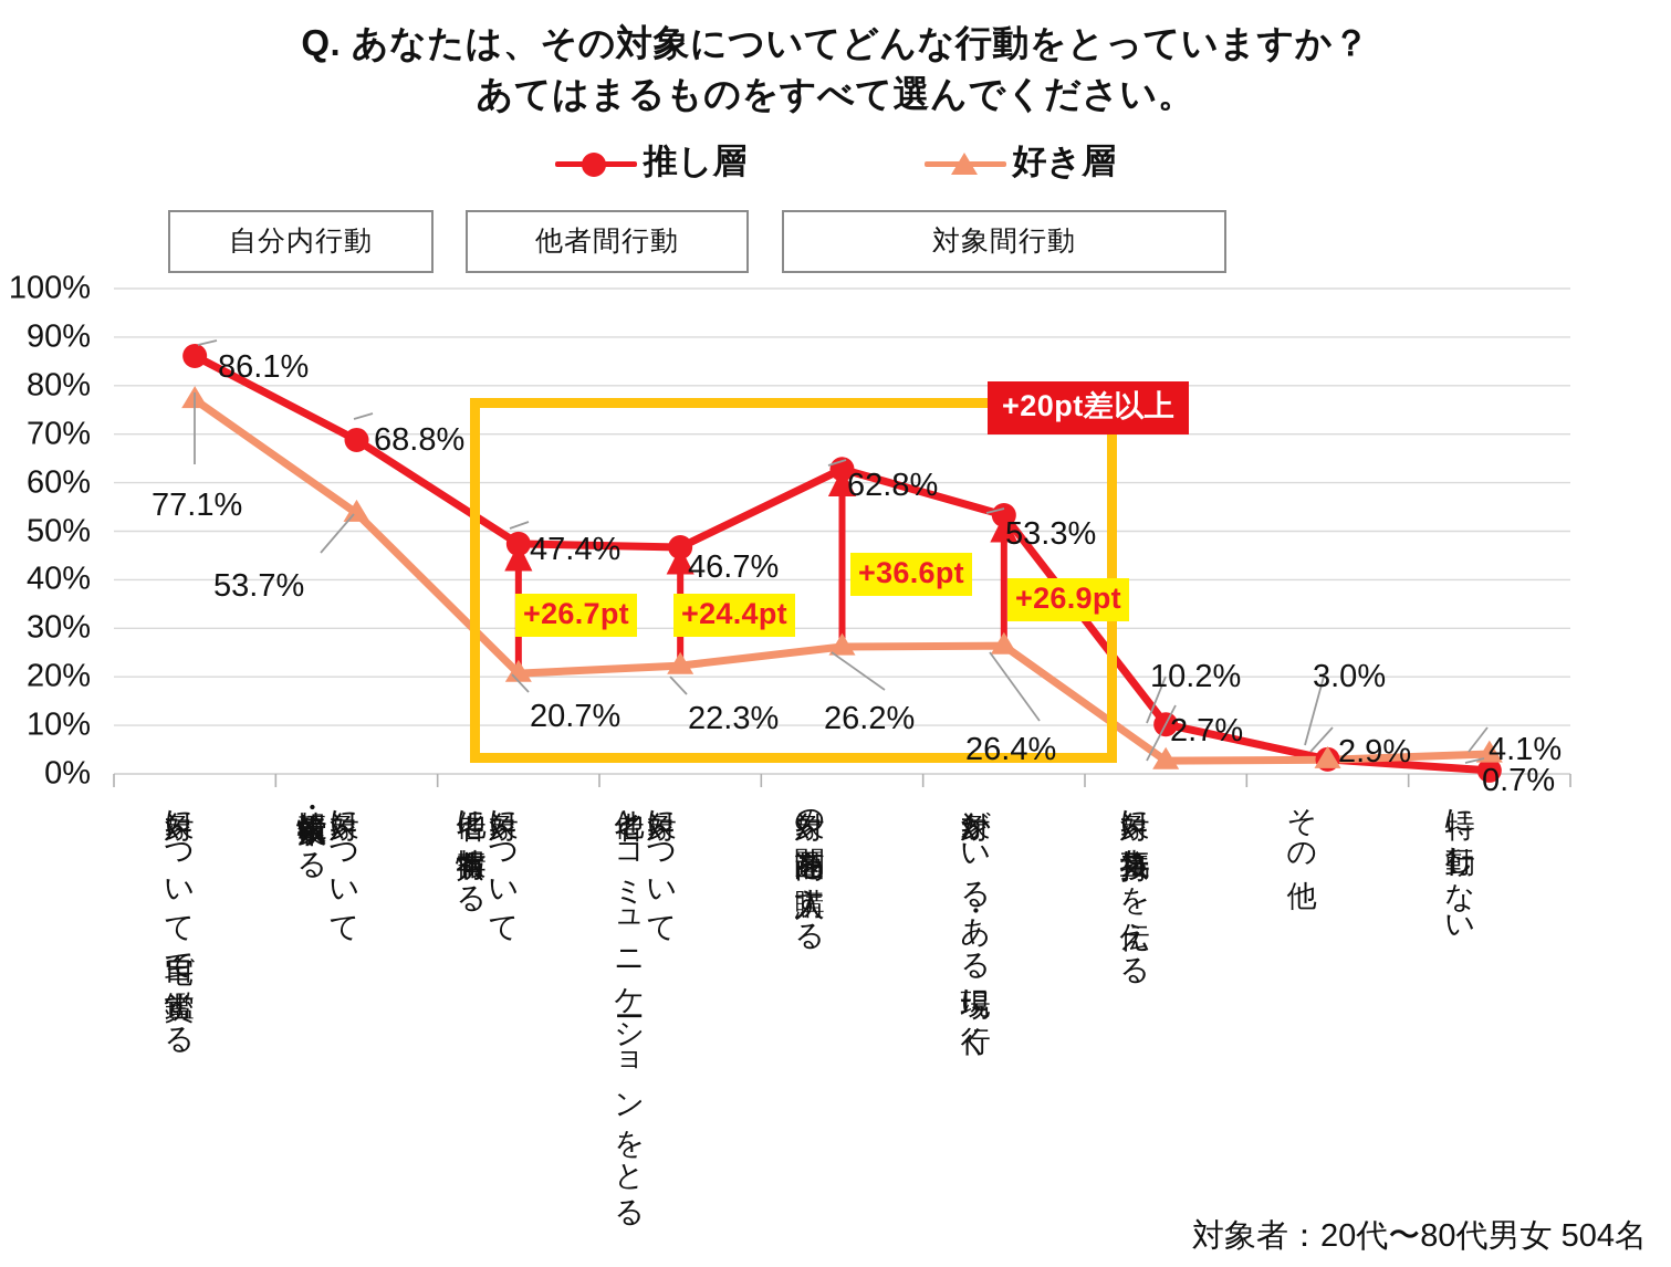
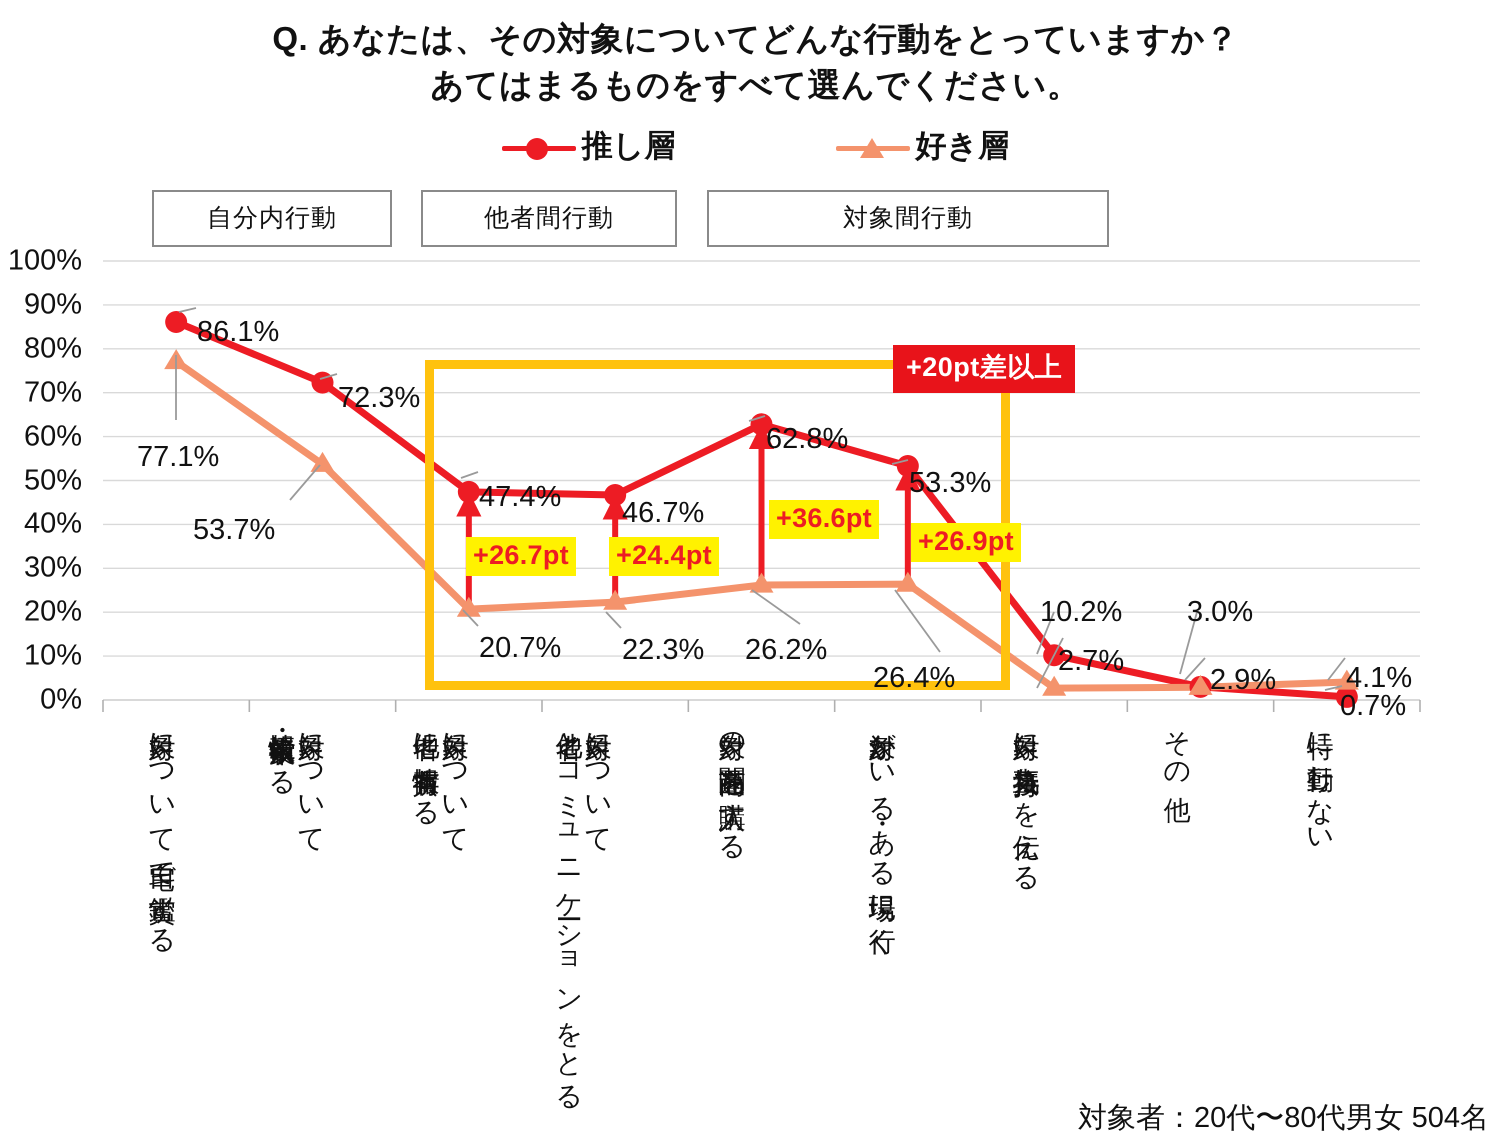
推し層/対象について情報検索・収集する: 68.8% -> 72.3%
